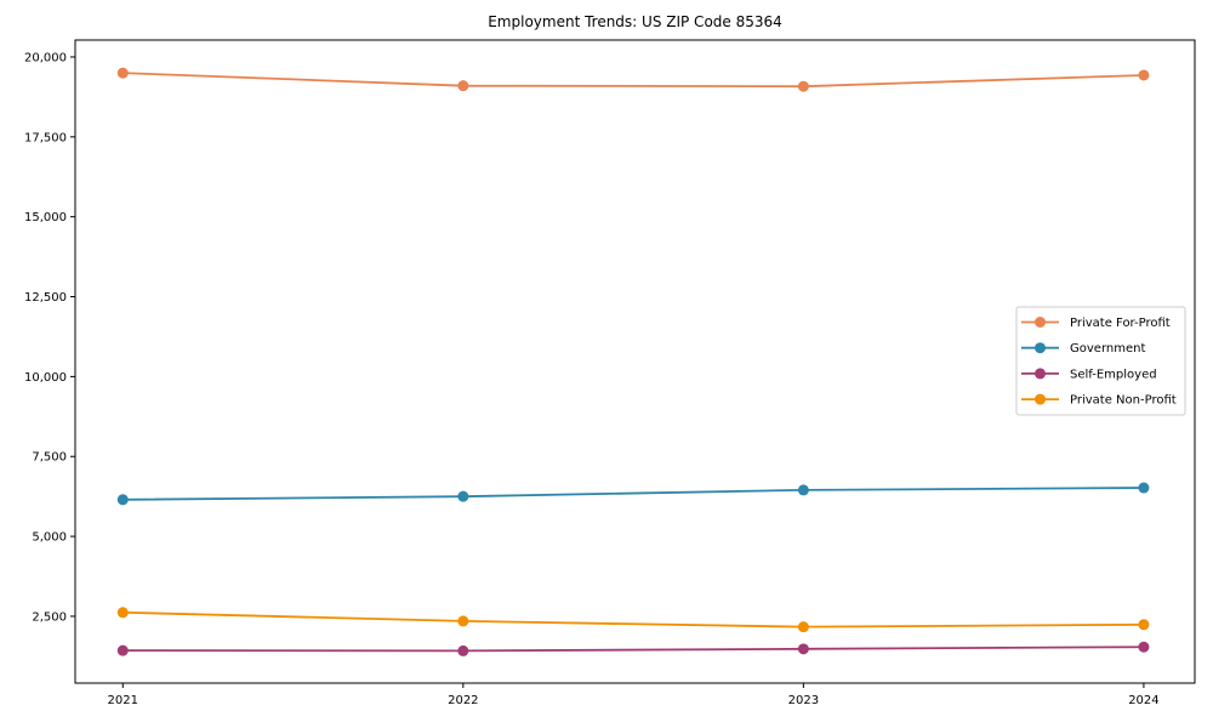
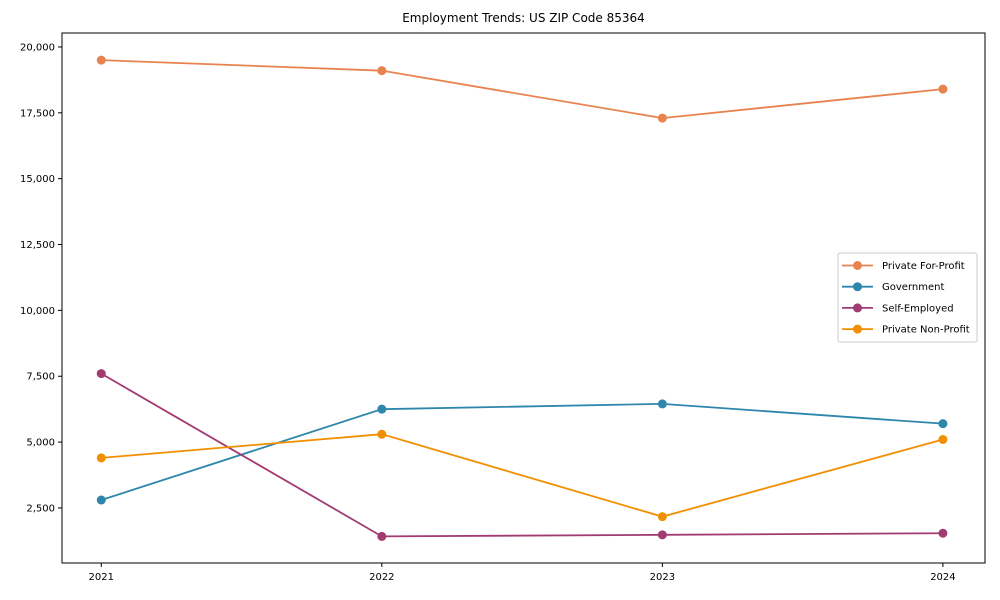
Government/2021: 6200 -> 2800
Self-Employed/2021: 1400 -> 7600
Private Non-Profit/2021: 2600 -> 4400
Private Non-Profit/2022: 2400 -> 5300
Private For-Profit/2023: 19100 -> 17300
Private For-Profit/2024: 19400 -> 18400
Government/2024: 6500 -> 5700
Private Non-Profit/2024: 2200 -> 5100
